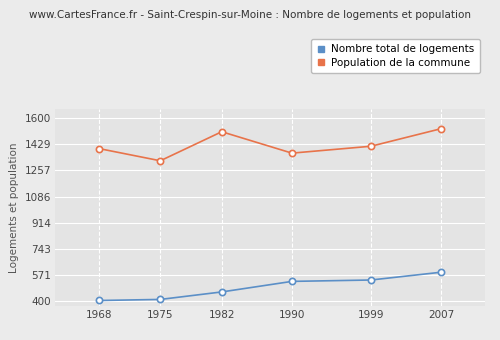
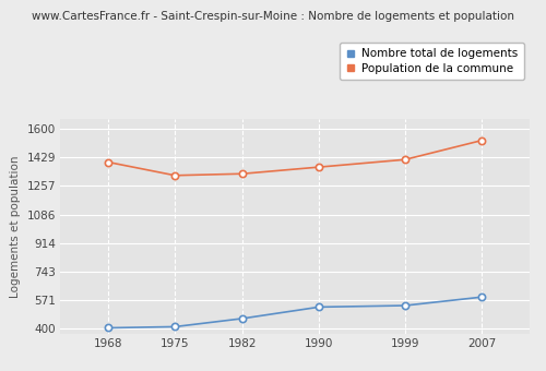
Population de la commune/1982: 1510 -> 1330
